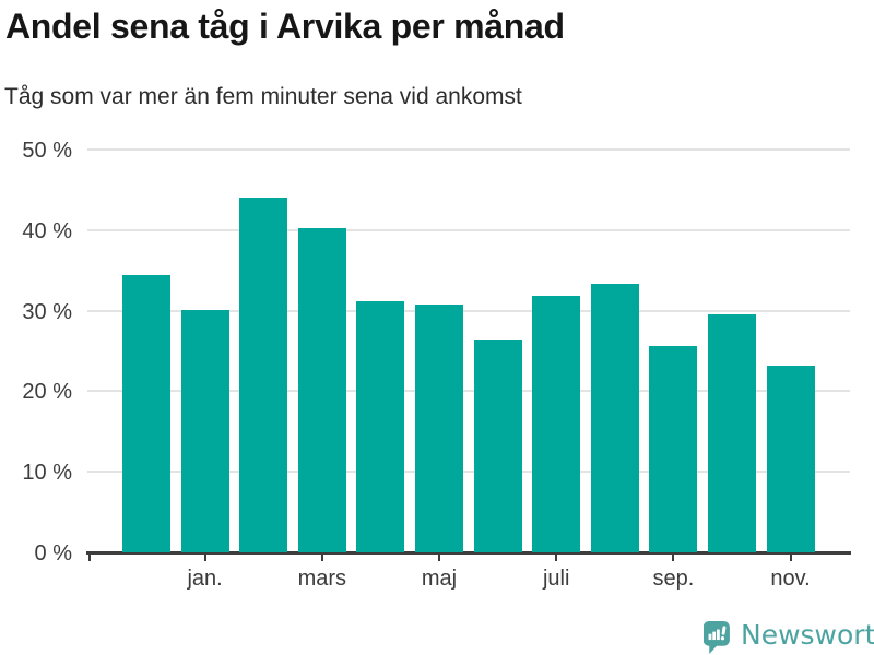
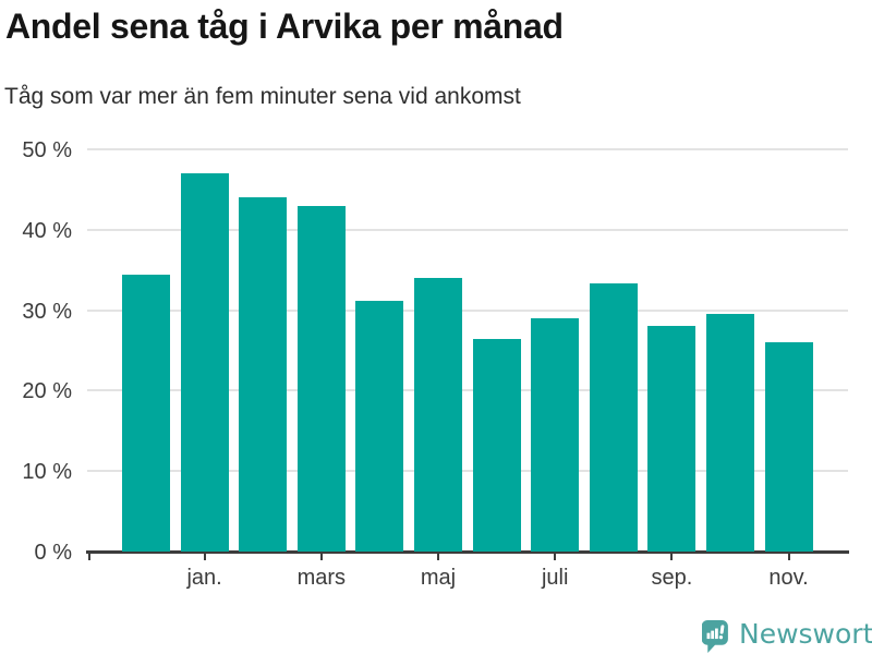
jan.: 30% -> 47%
mars: 40% -> 43%
maj: 31% -> 34%
juli: 32% -> 29%
sep.: 26% -> 28%
nov.: 23% -> 26%
